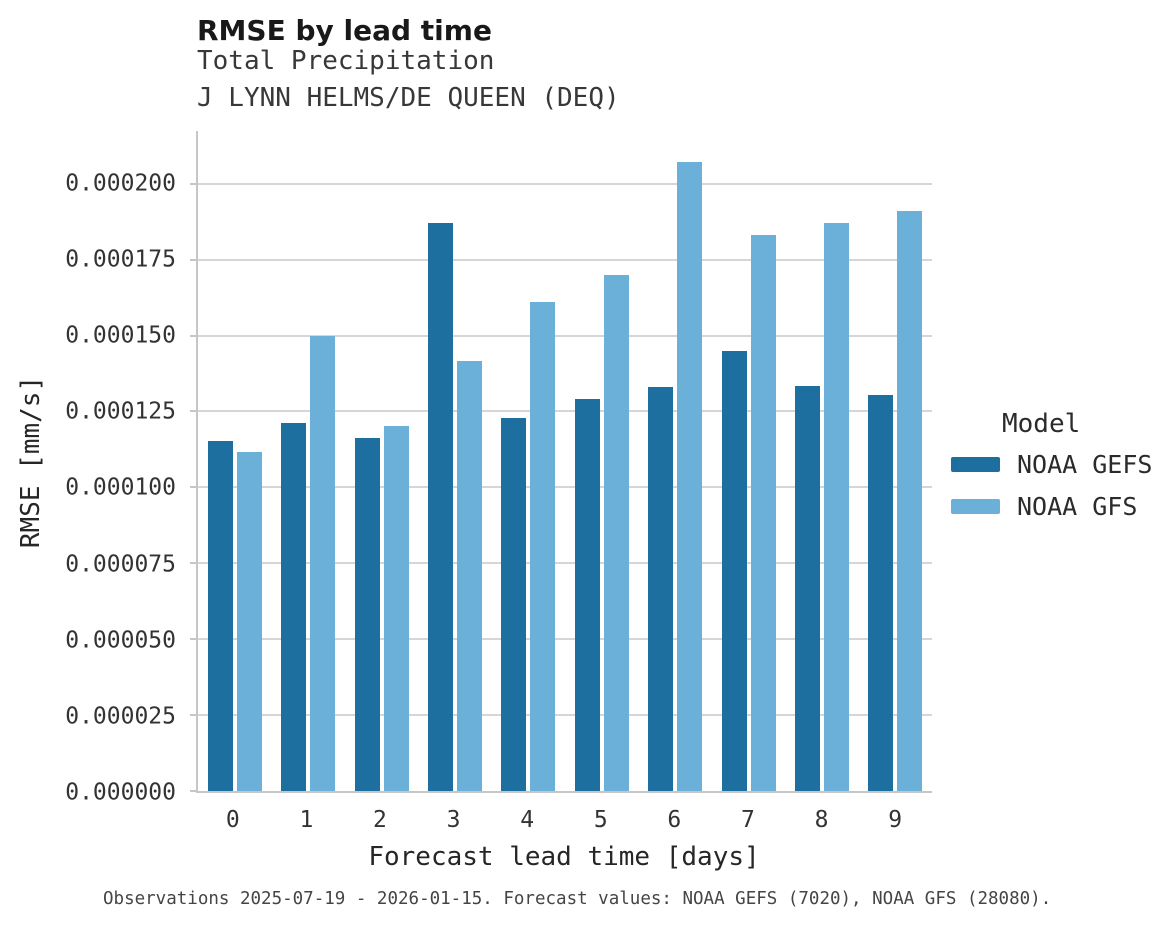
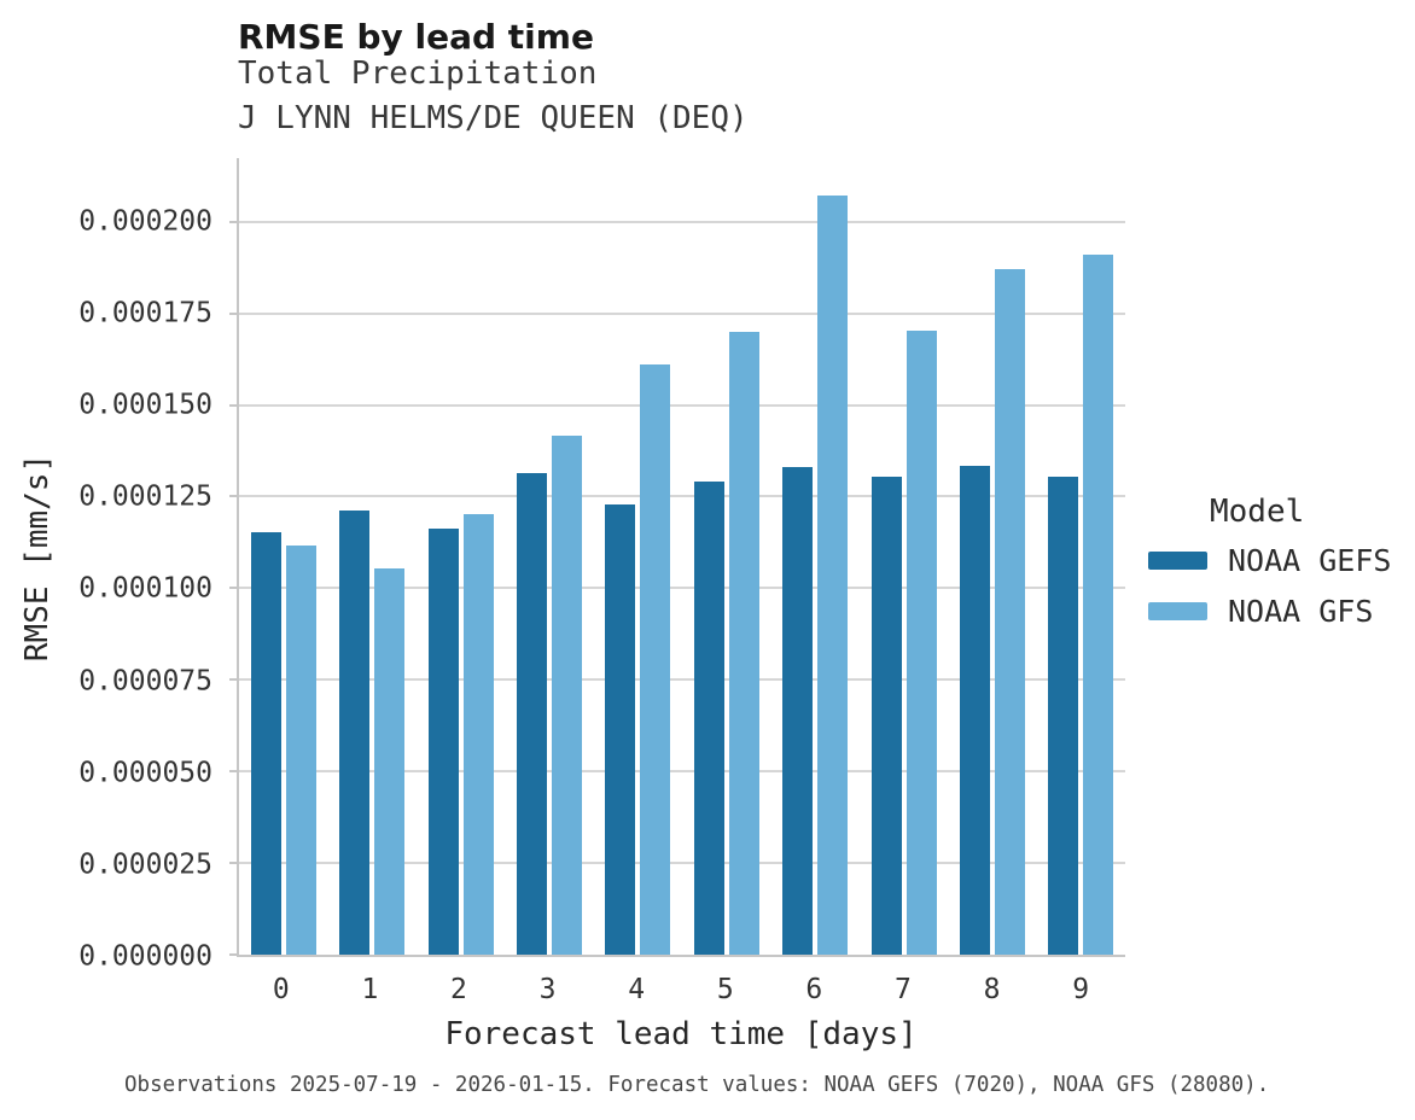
NOAA GFS/1: 0.000150 -> 0.000106
NOAA GEFS/3: 0.000187 -> 0.000131
NOAA GEFS/7: 0.000145 -> 0.000131
NOAA GFS/7: 0.000183 -> 0.000170
